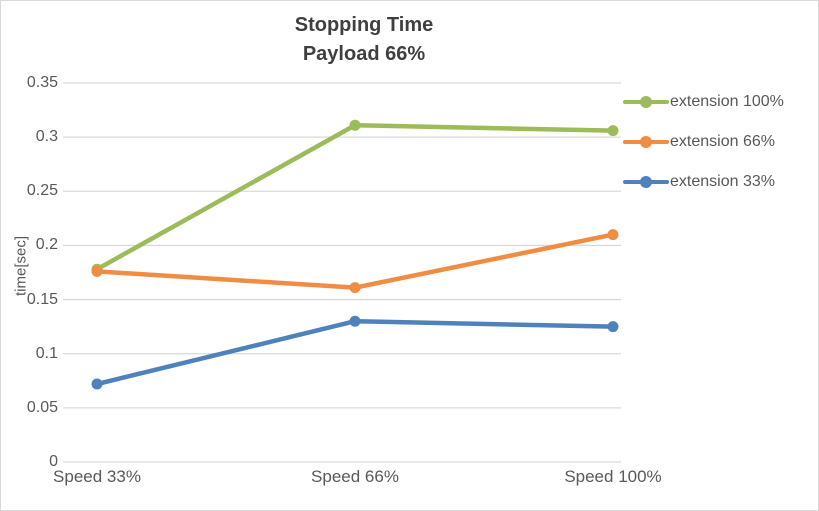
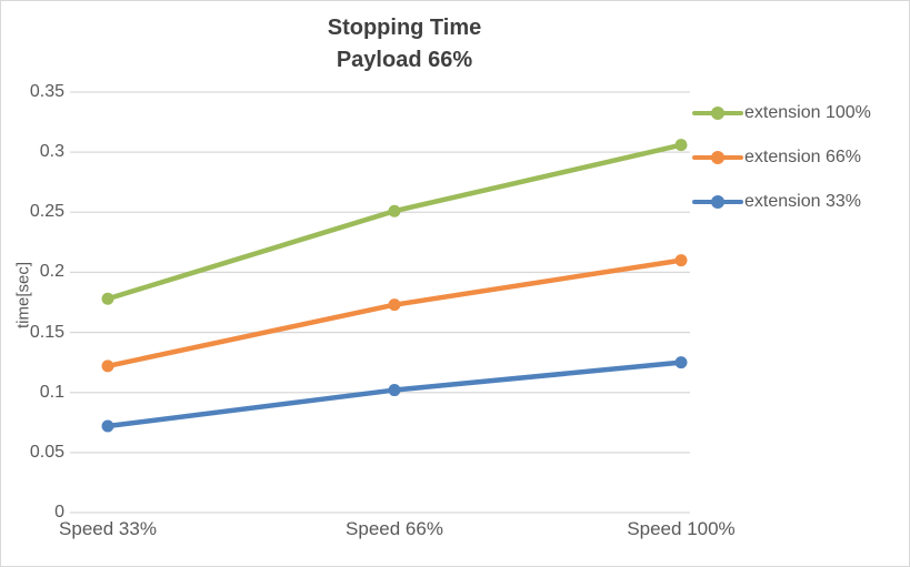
extension 66%/Speed 33%: 0.176 -> 0.122
extension 100%/Speed 66%: 0.311 -> 0.251
extension 66%/Speed 66%: 0.161 -> 0.173
extension 33%/Speed 66%: 0.130 -> 0.102
